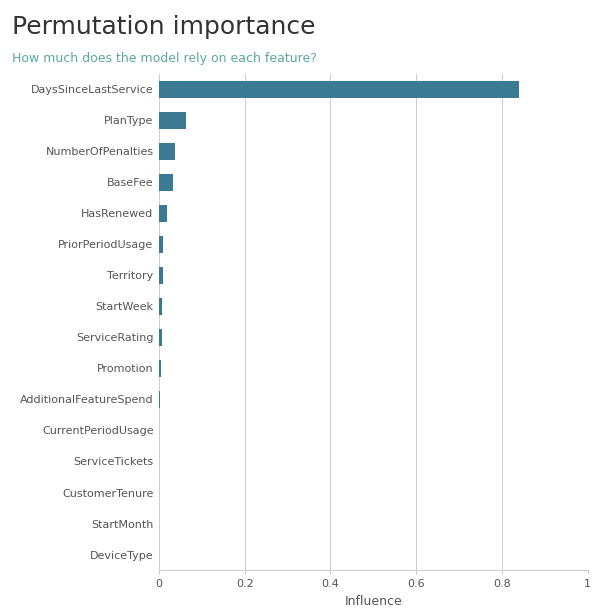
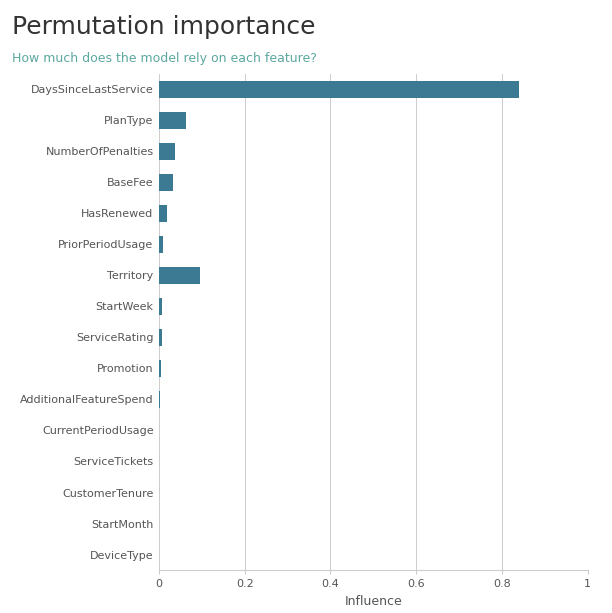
Territory: 0.008 -> 0.095
